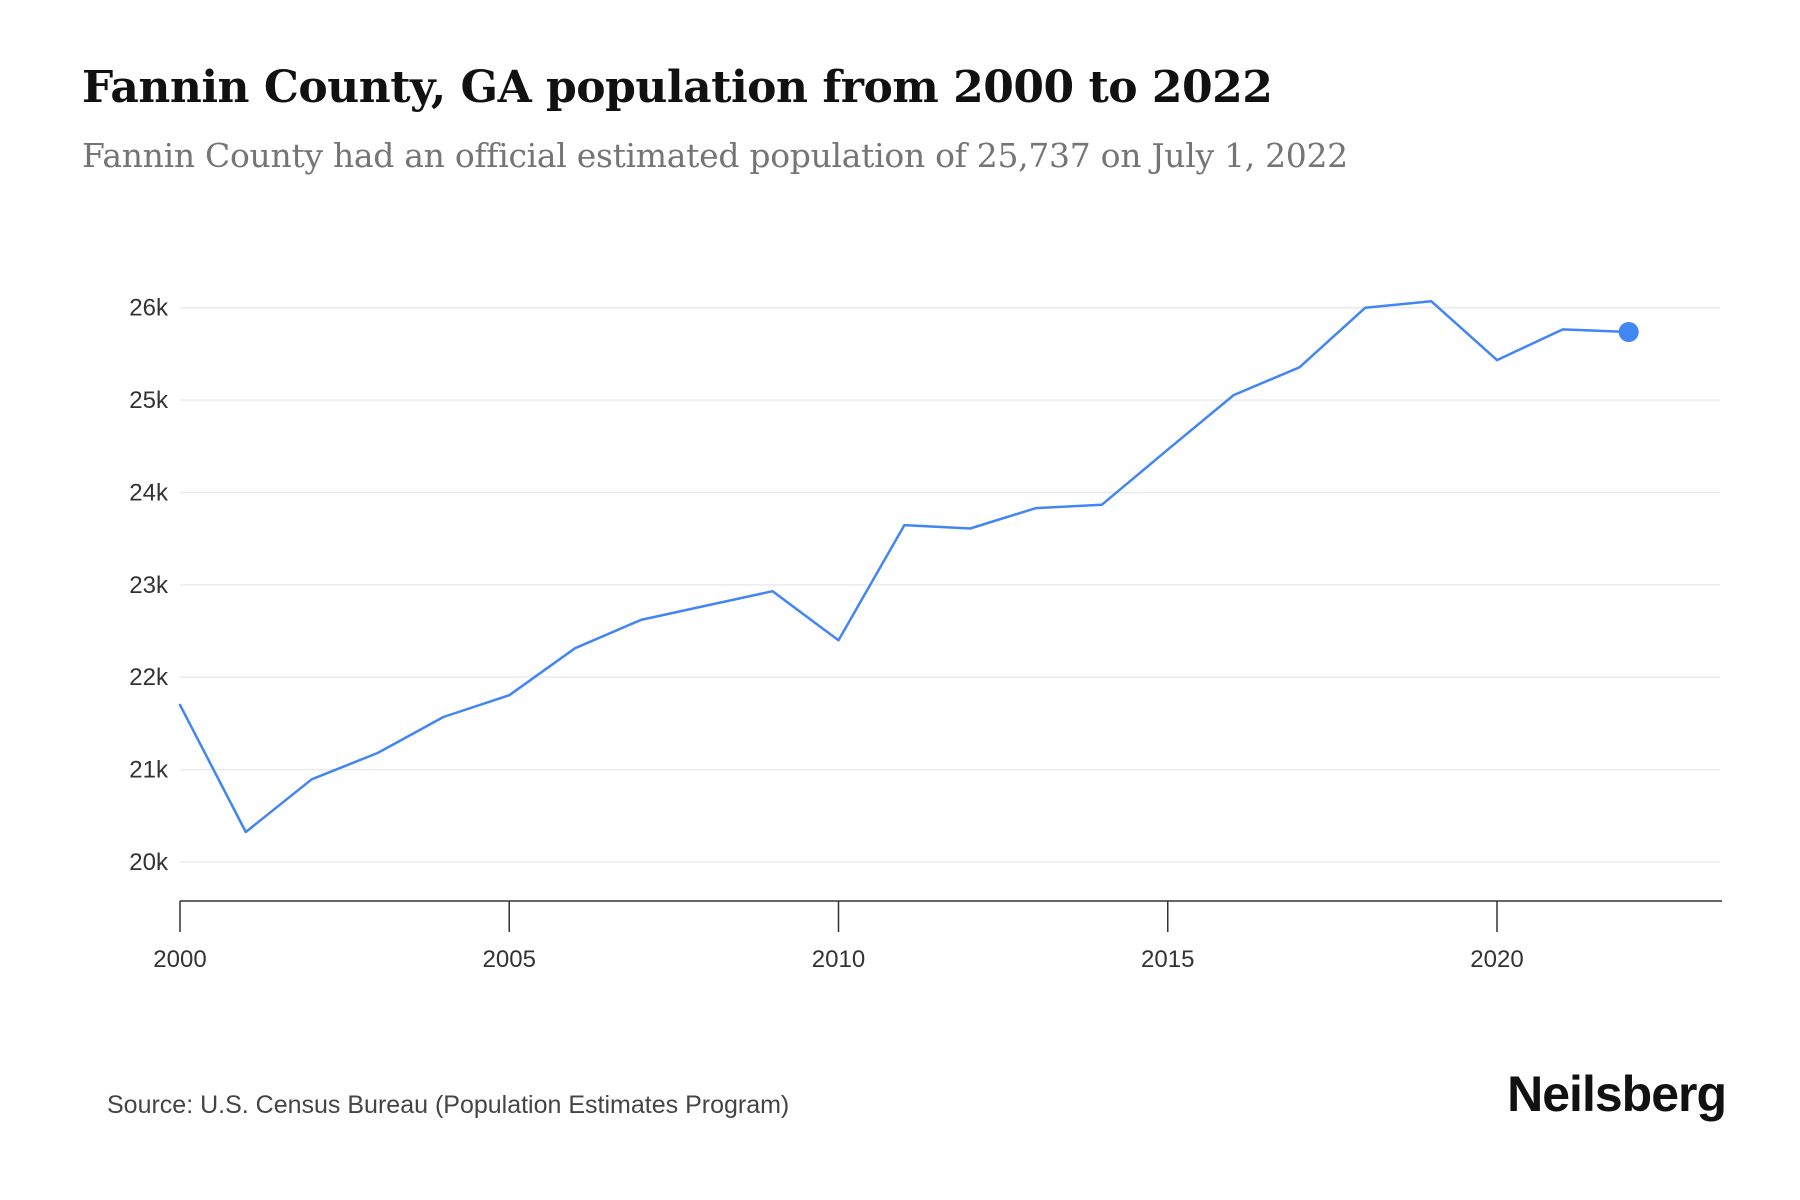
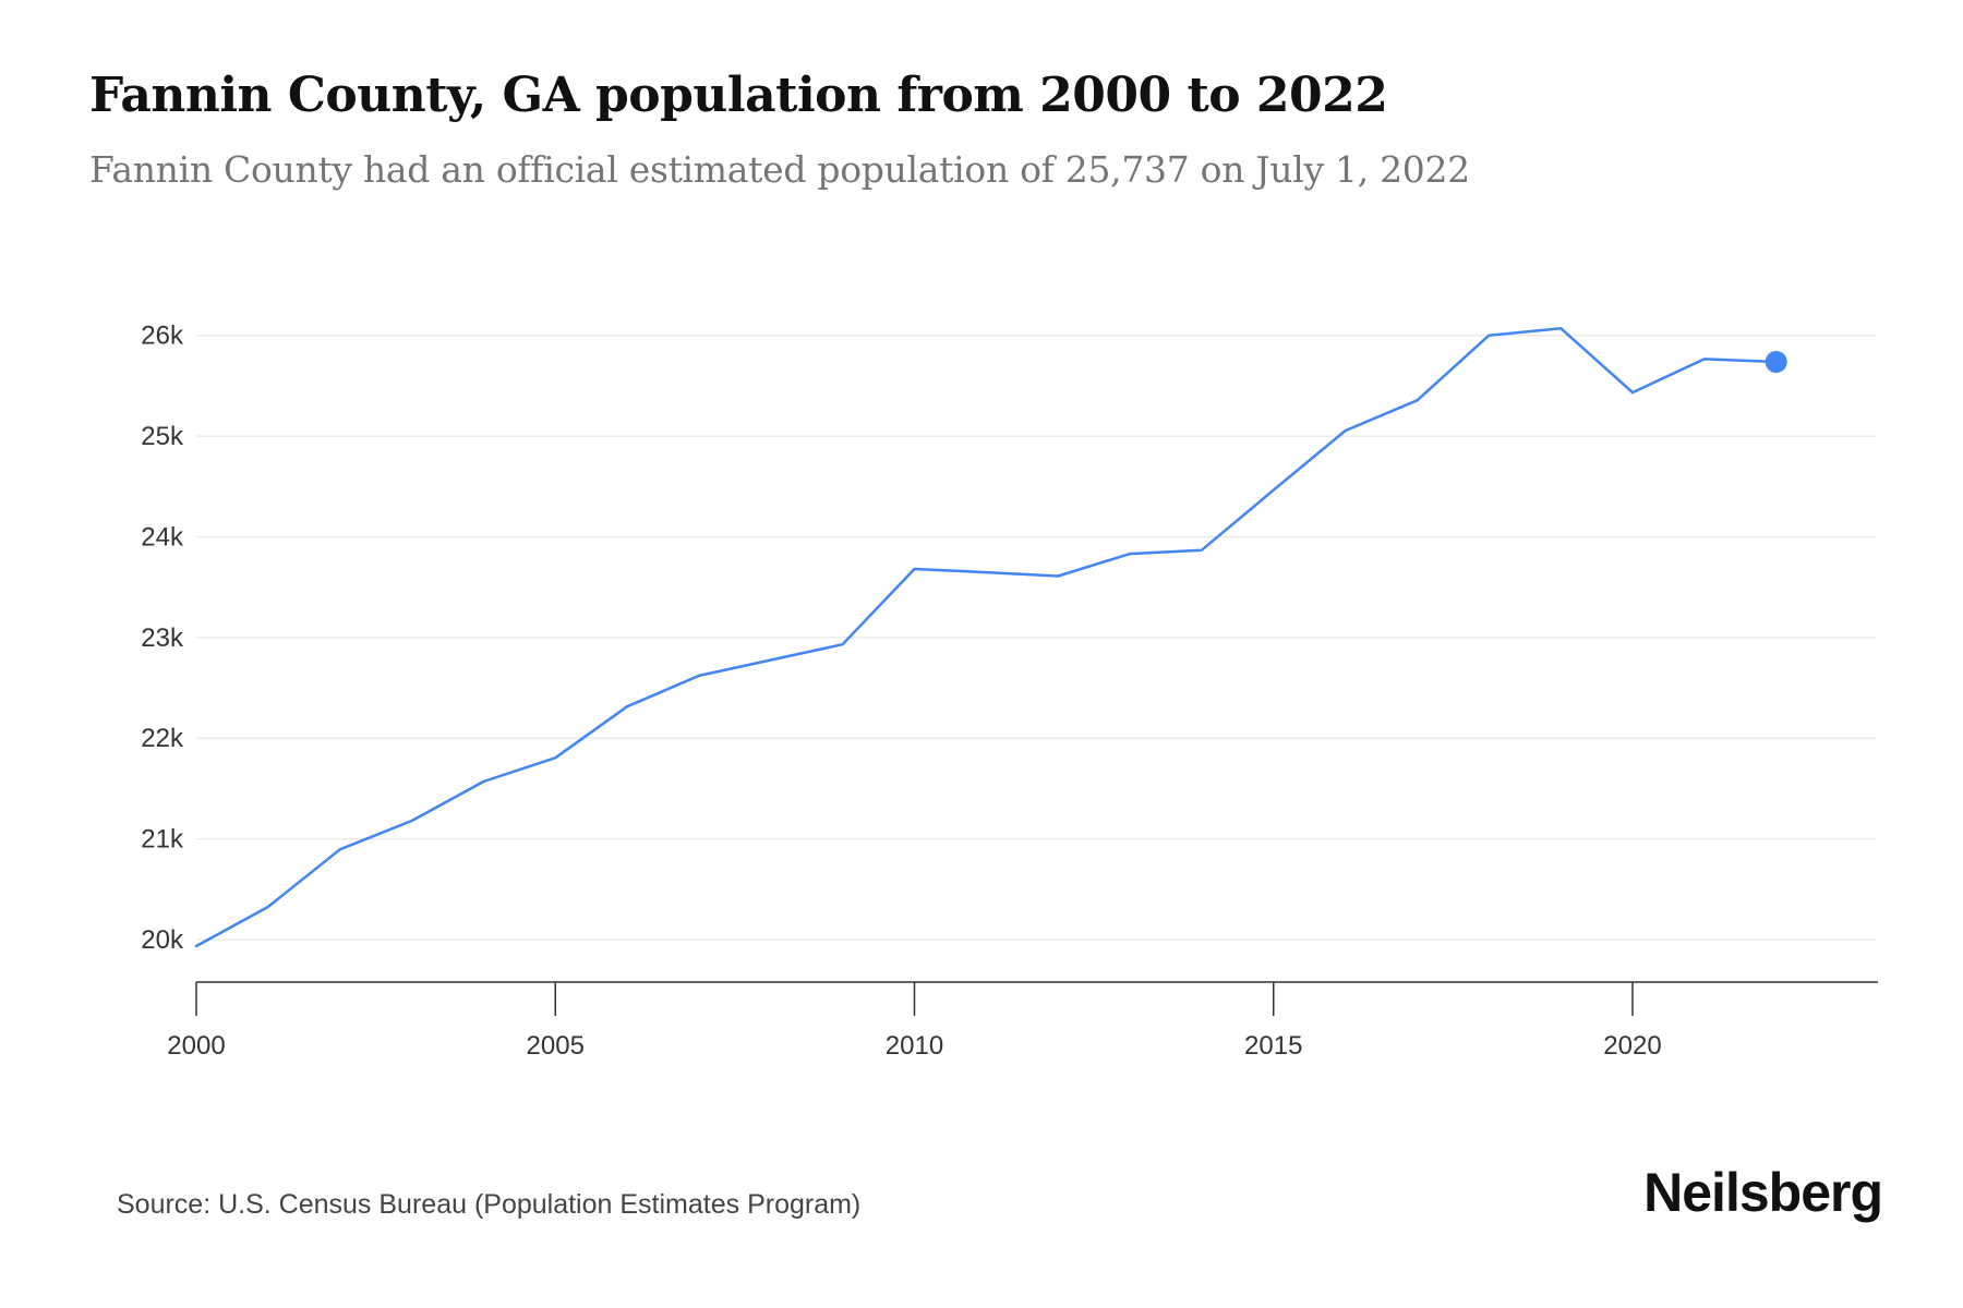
2000: 21.7k -> 19.9k
2010: 22.4k -> 23.7k
